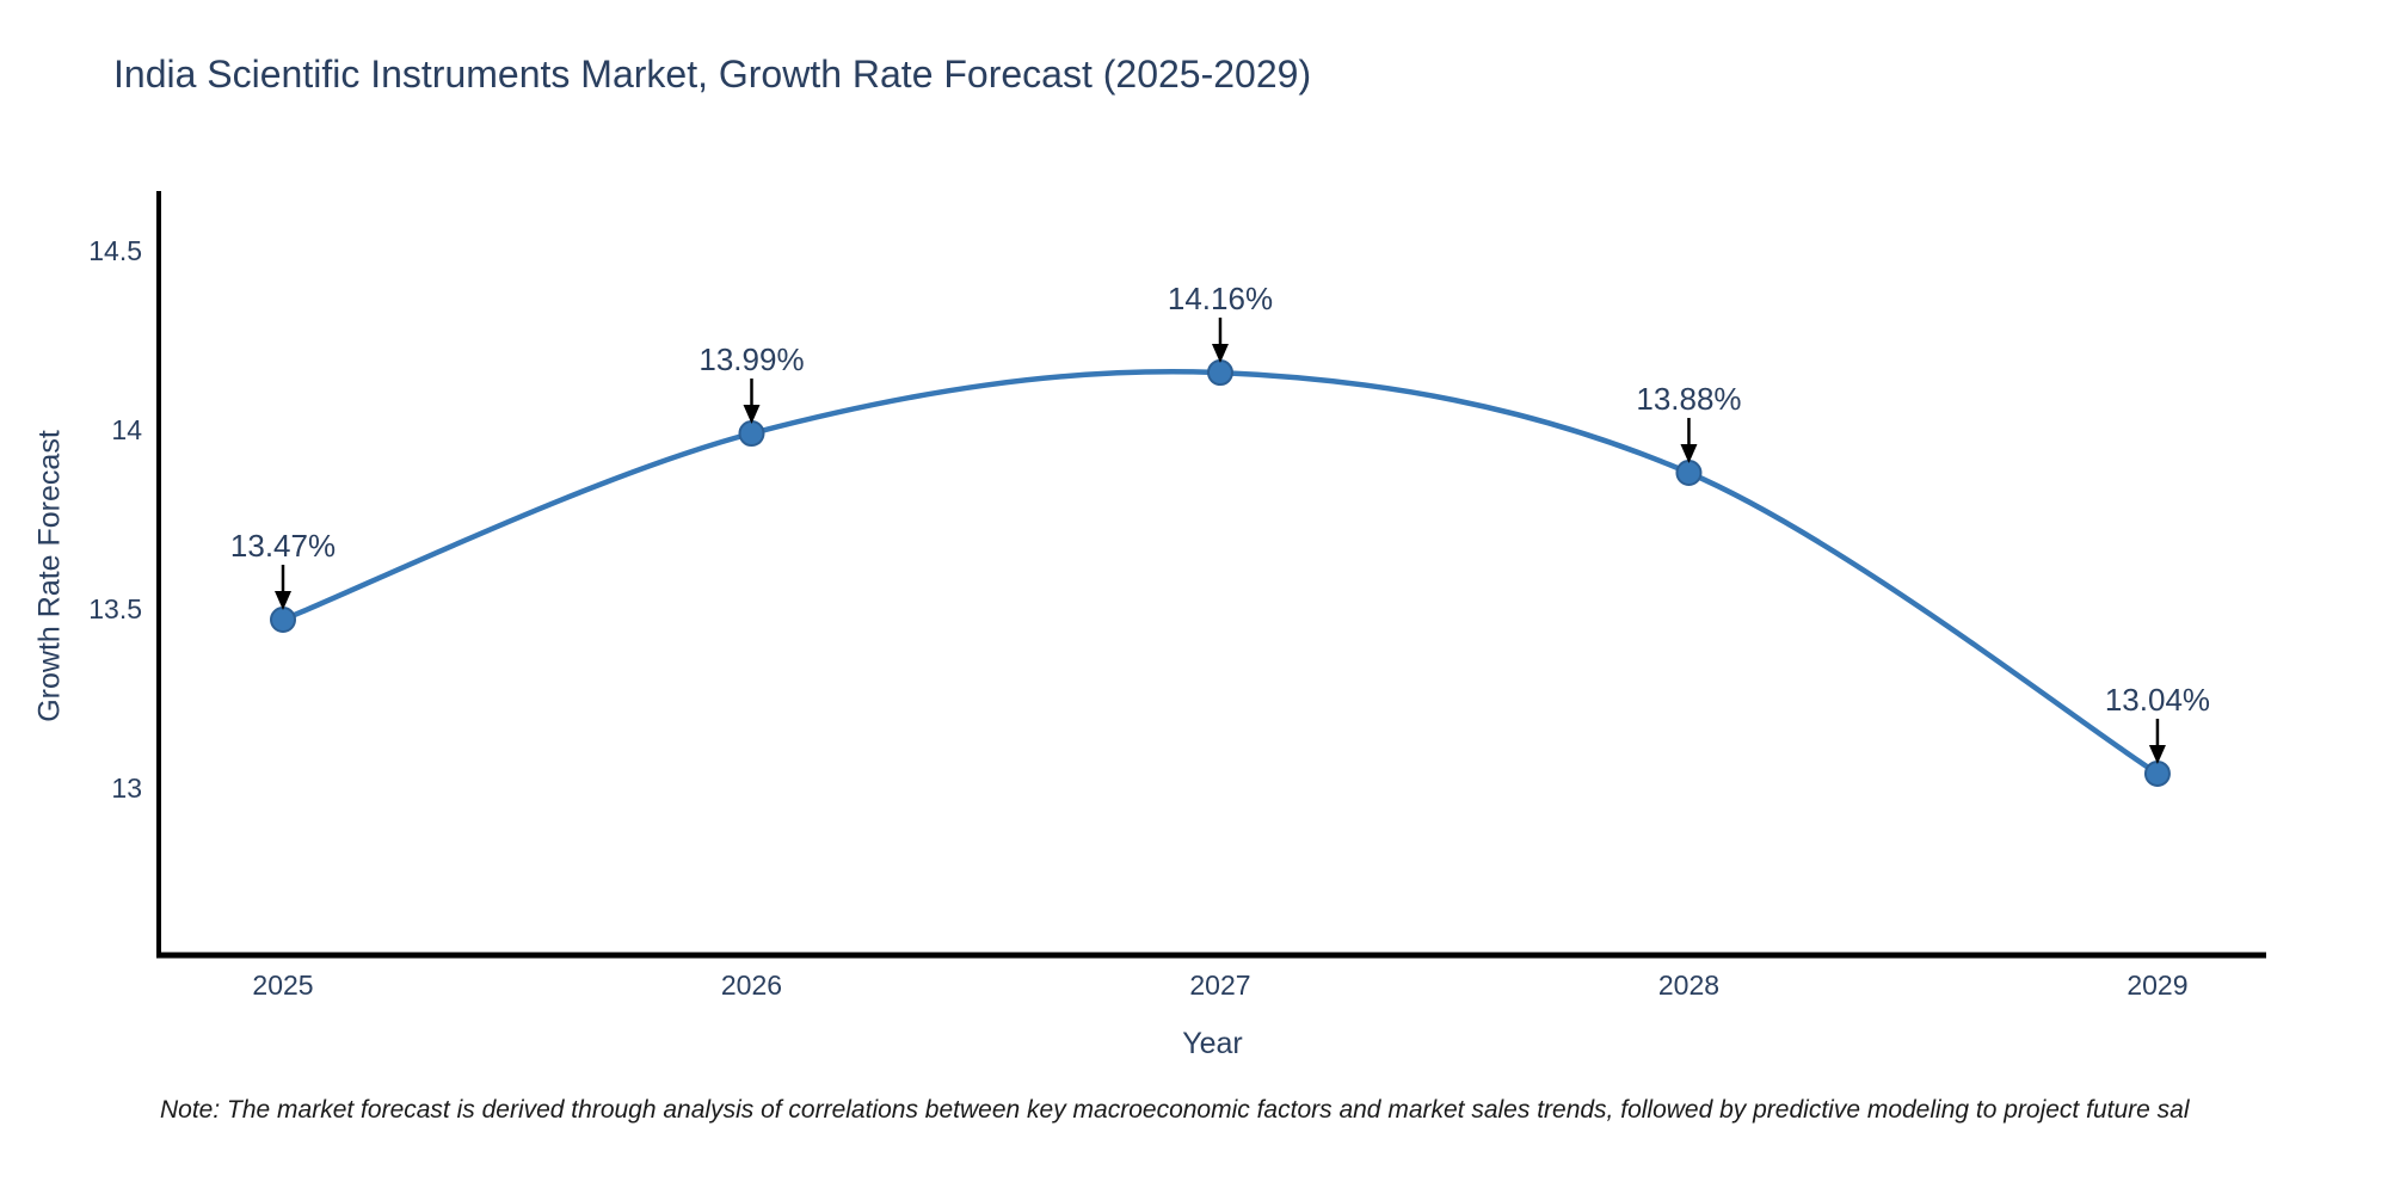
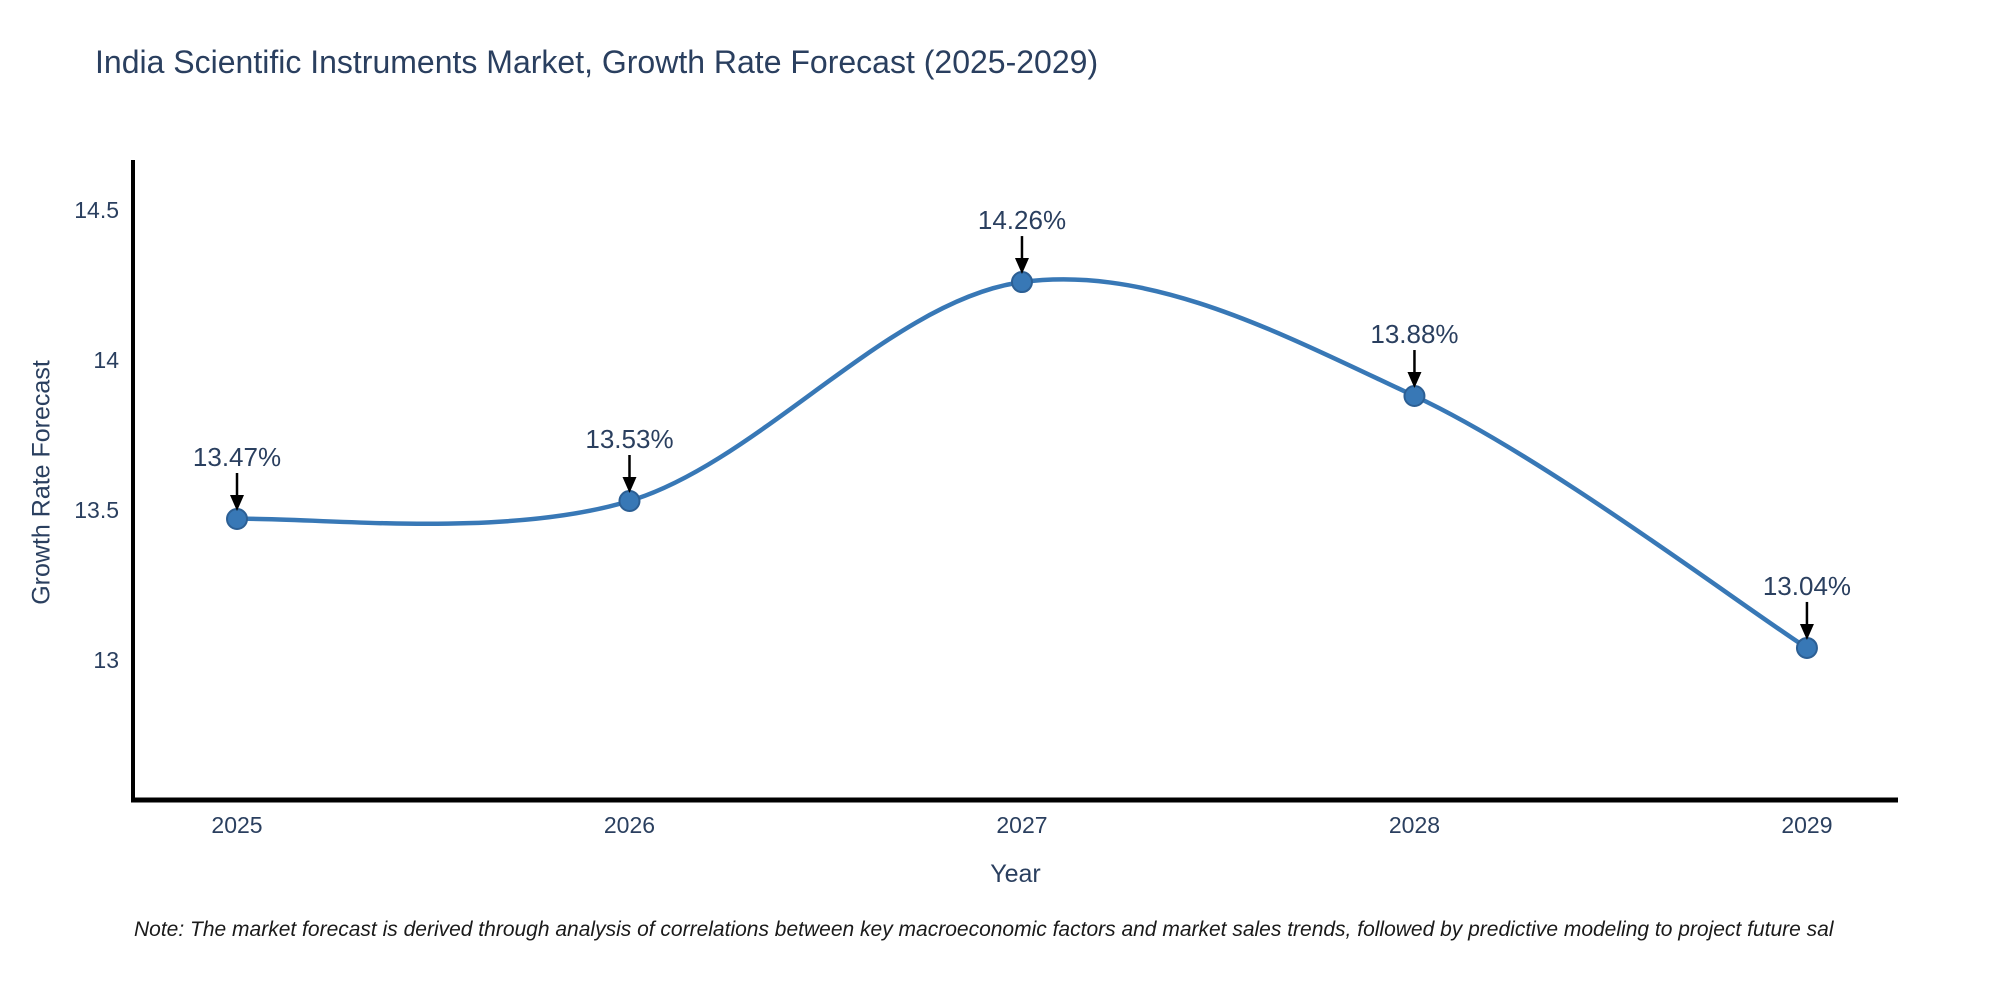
2026: 13.99% -> 13.53%
2027: 14.16% -> 14.26%
